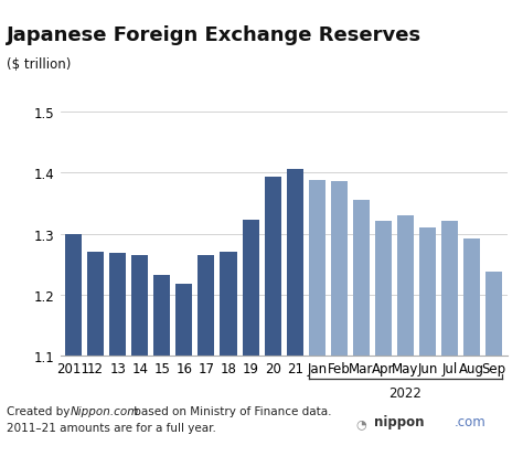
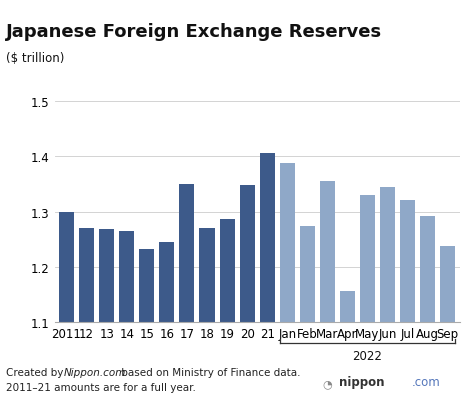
16: 1.217 -> 1.244
17: 1.264 -> 1.350
19: 1.322 -> 1.286
20: 1.394 -> 1.348
Feb: 1.386 -> 1.274
Apr: 1.321 -> 1.156
Jun: 1.310 -> 1.344
